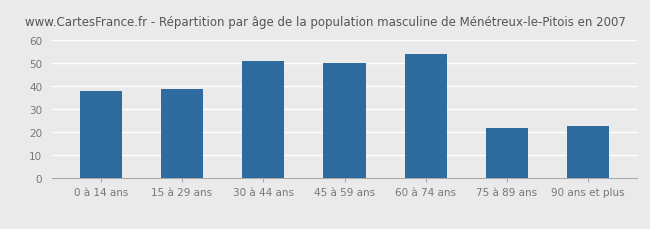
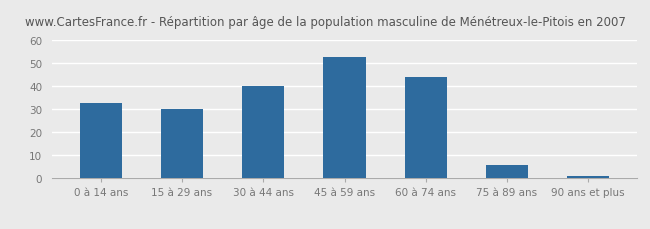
0 à 14 ans: 38 -> 33
15 à 29 ans: 39 -> 30
30 à 44 ans: 51 -> 40
45 à 59 ans: 50 -> 53
60 à 74 ans: 54 -> 44
75 à 89 ans: 22 -> 6
90 ans et plus: 23 -> 1
